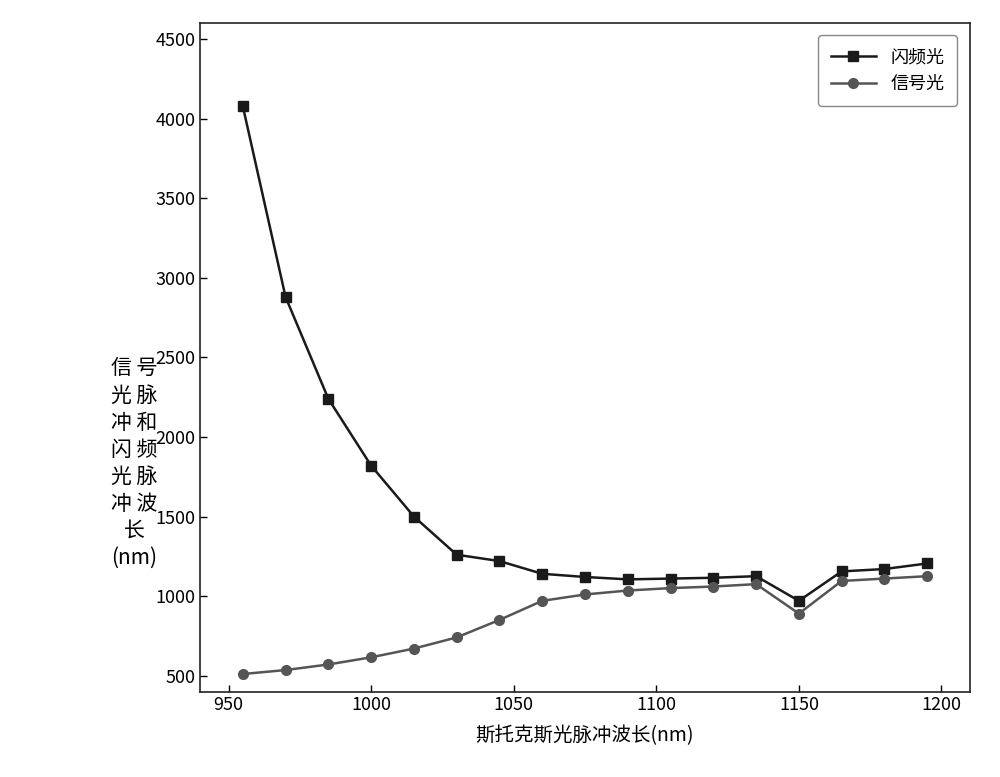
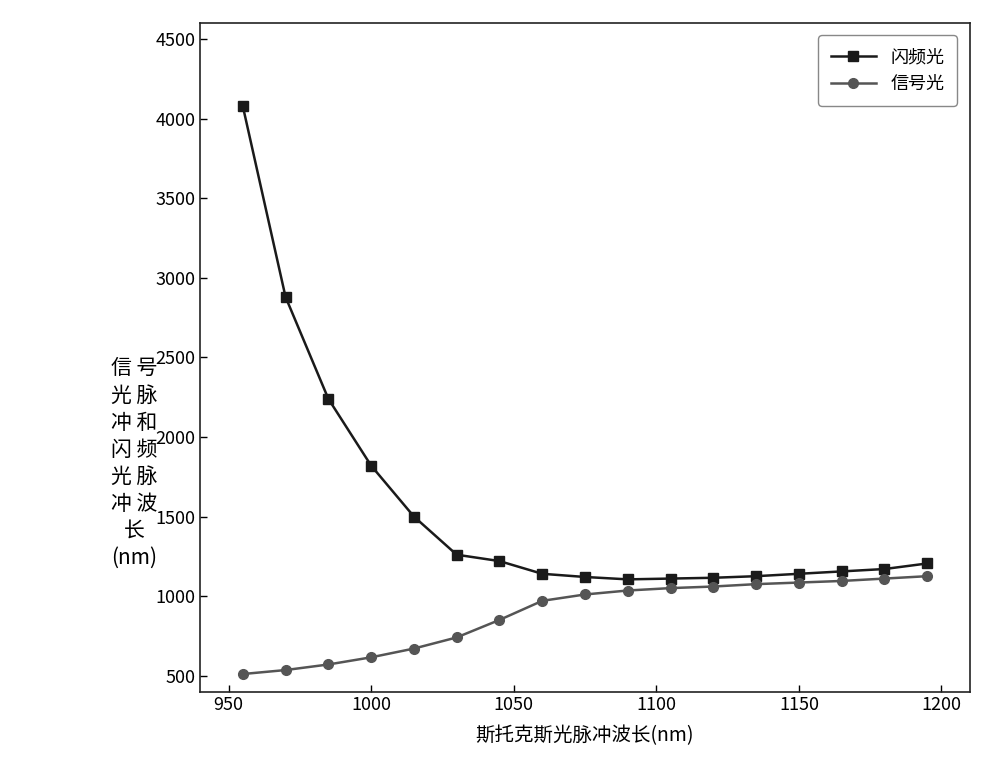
闪频光/1150: 970 -> 1140
信号光/1150: 890 -> 1080
